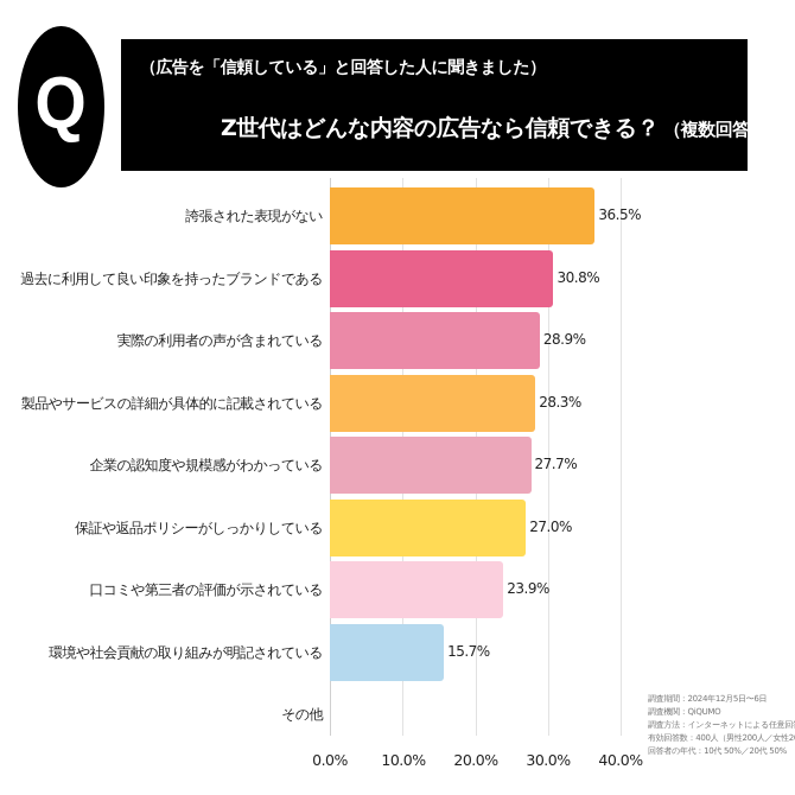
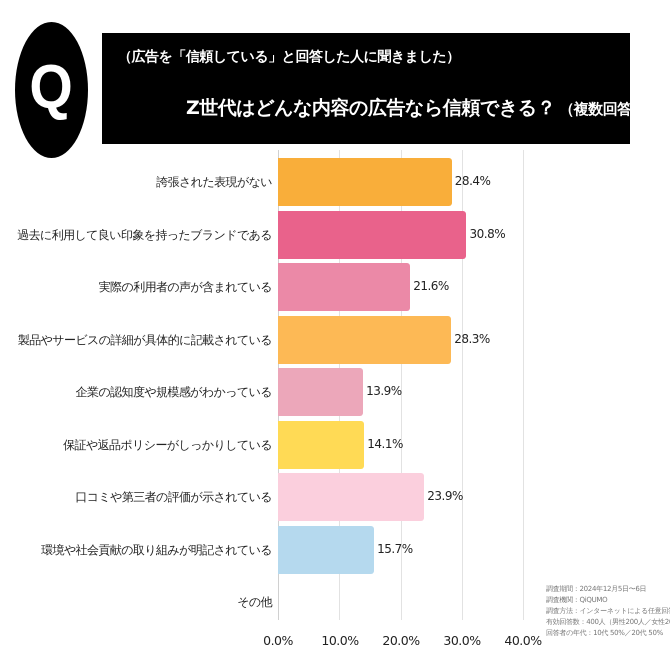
誇張された表現がない: 36.5% -> 28.4%
実際の利用者の声が含まれている: 28.9% -> 21.6%
企業の認知度や規模感がわかっている: 27.7% -> 13.9%
保証や返品ポリシーがしっかりしている: 27.0% -> 14.1%
